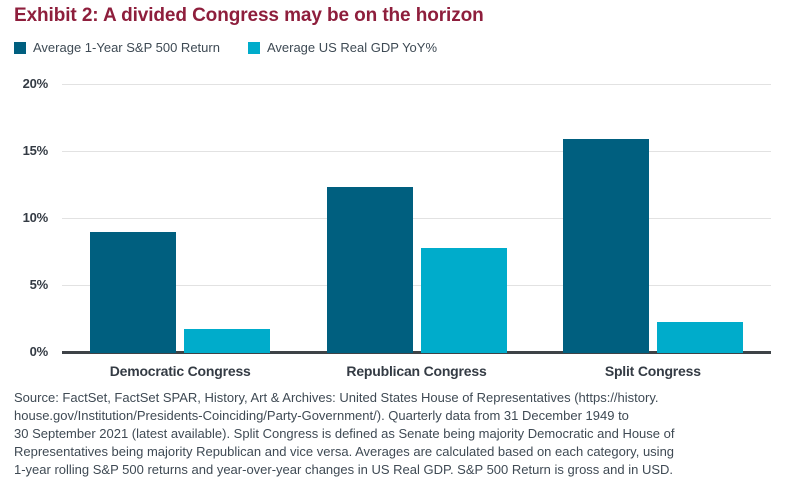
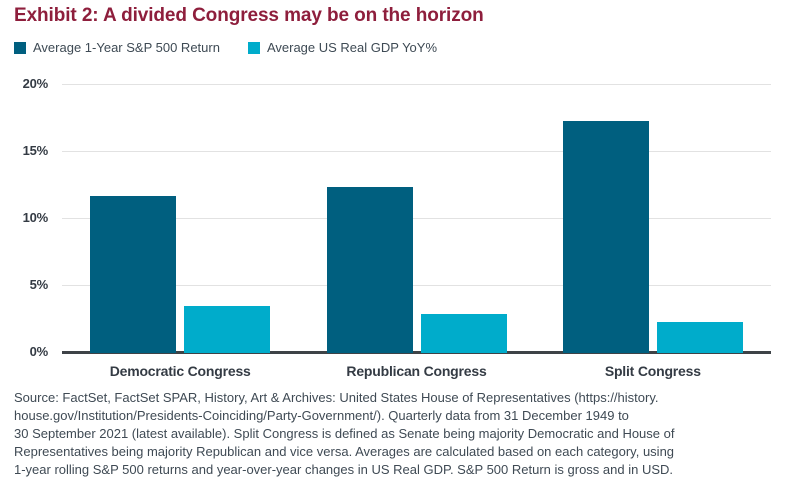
Average 1-Year S&P 500 Return/Democratic Congress: 9.0% -> 11.7%
Average US Real GDP YoY%/Democratic Congress: 1.8% -> 3.5%
Average US Real GDP YoY%/Republican Congress: 7.8% -> 2.9%
Average 1-Year S&P 500 Return/Split Congress: 16.0% -> 17.3%
